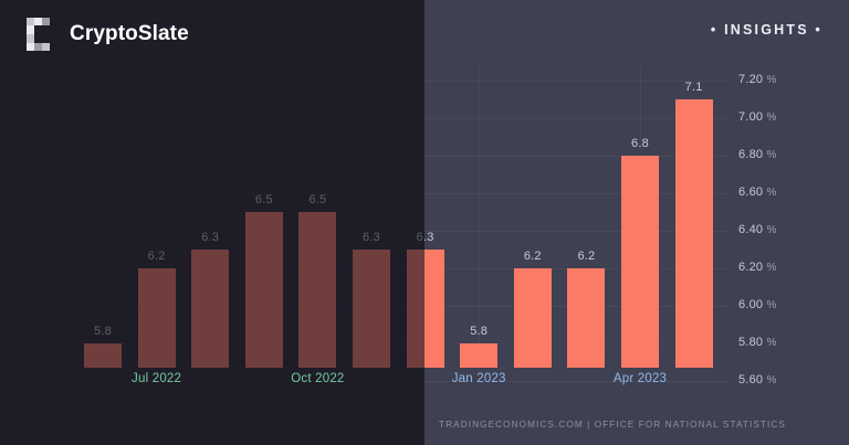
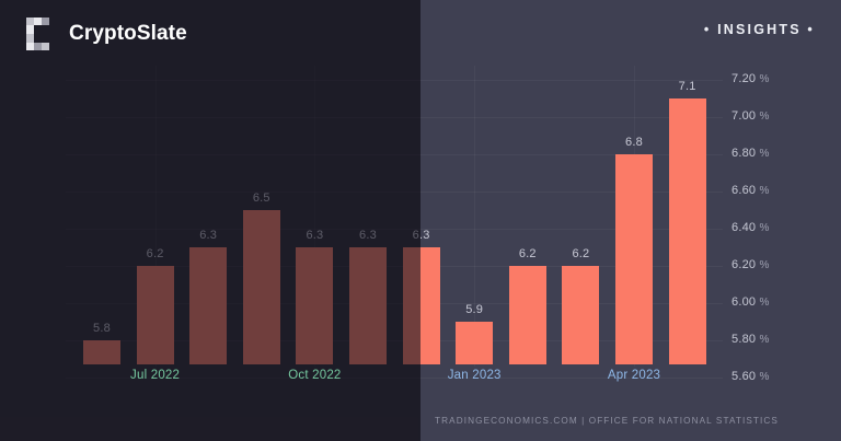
Oct 2022: 6.5 -> 6.3
Jan 2023: 5.8 -> 5.9
